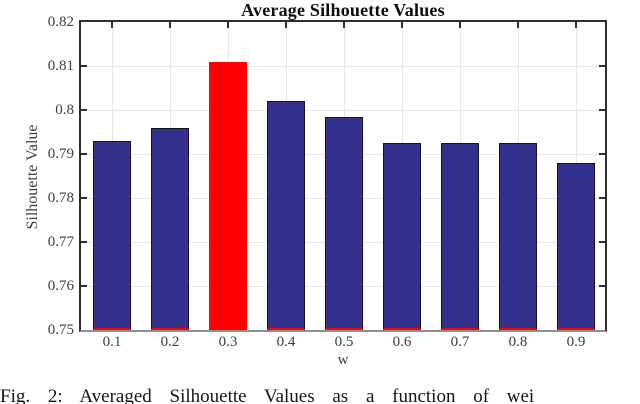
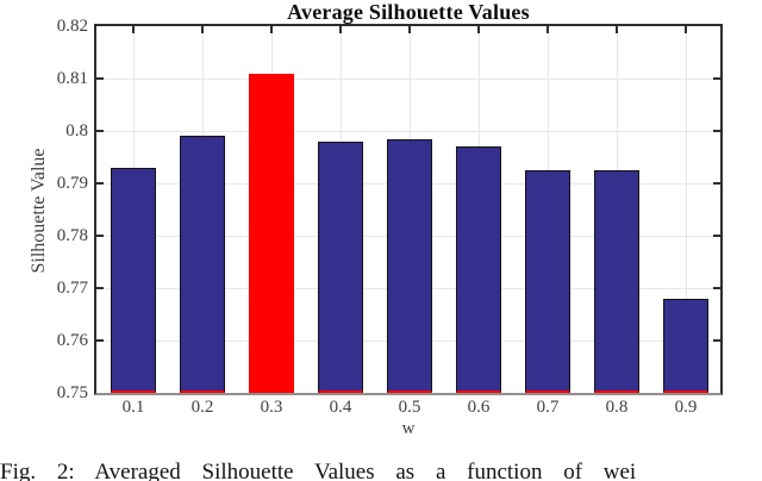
0.2: 0.796 -> 0.799
0.4: 0.802 -> 0.798
0.6: 0.792 -> 0.797
0.9: 0.788 -> 0.768
